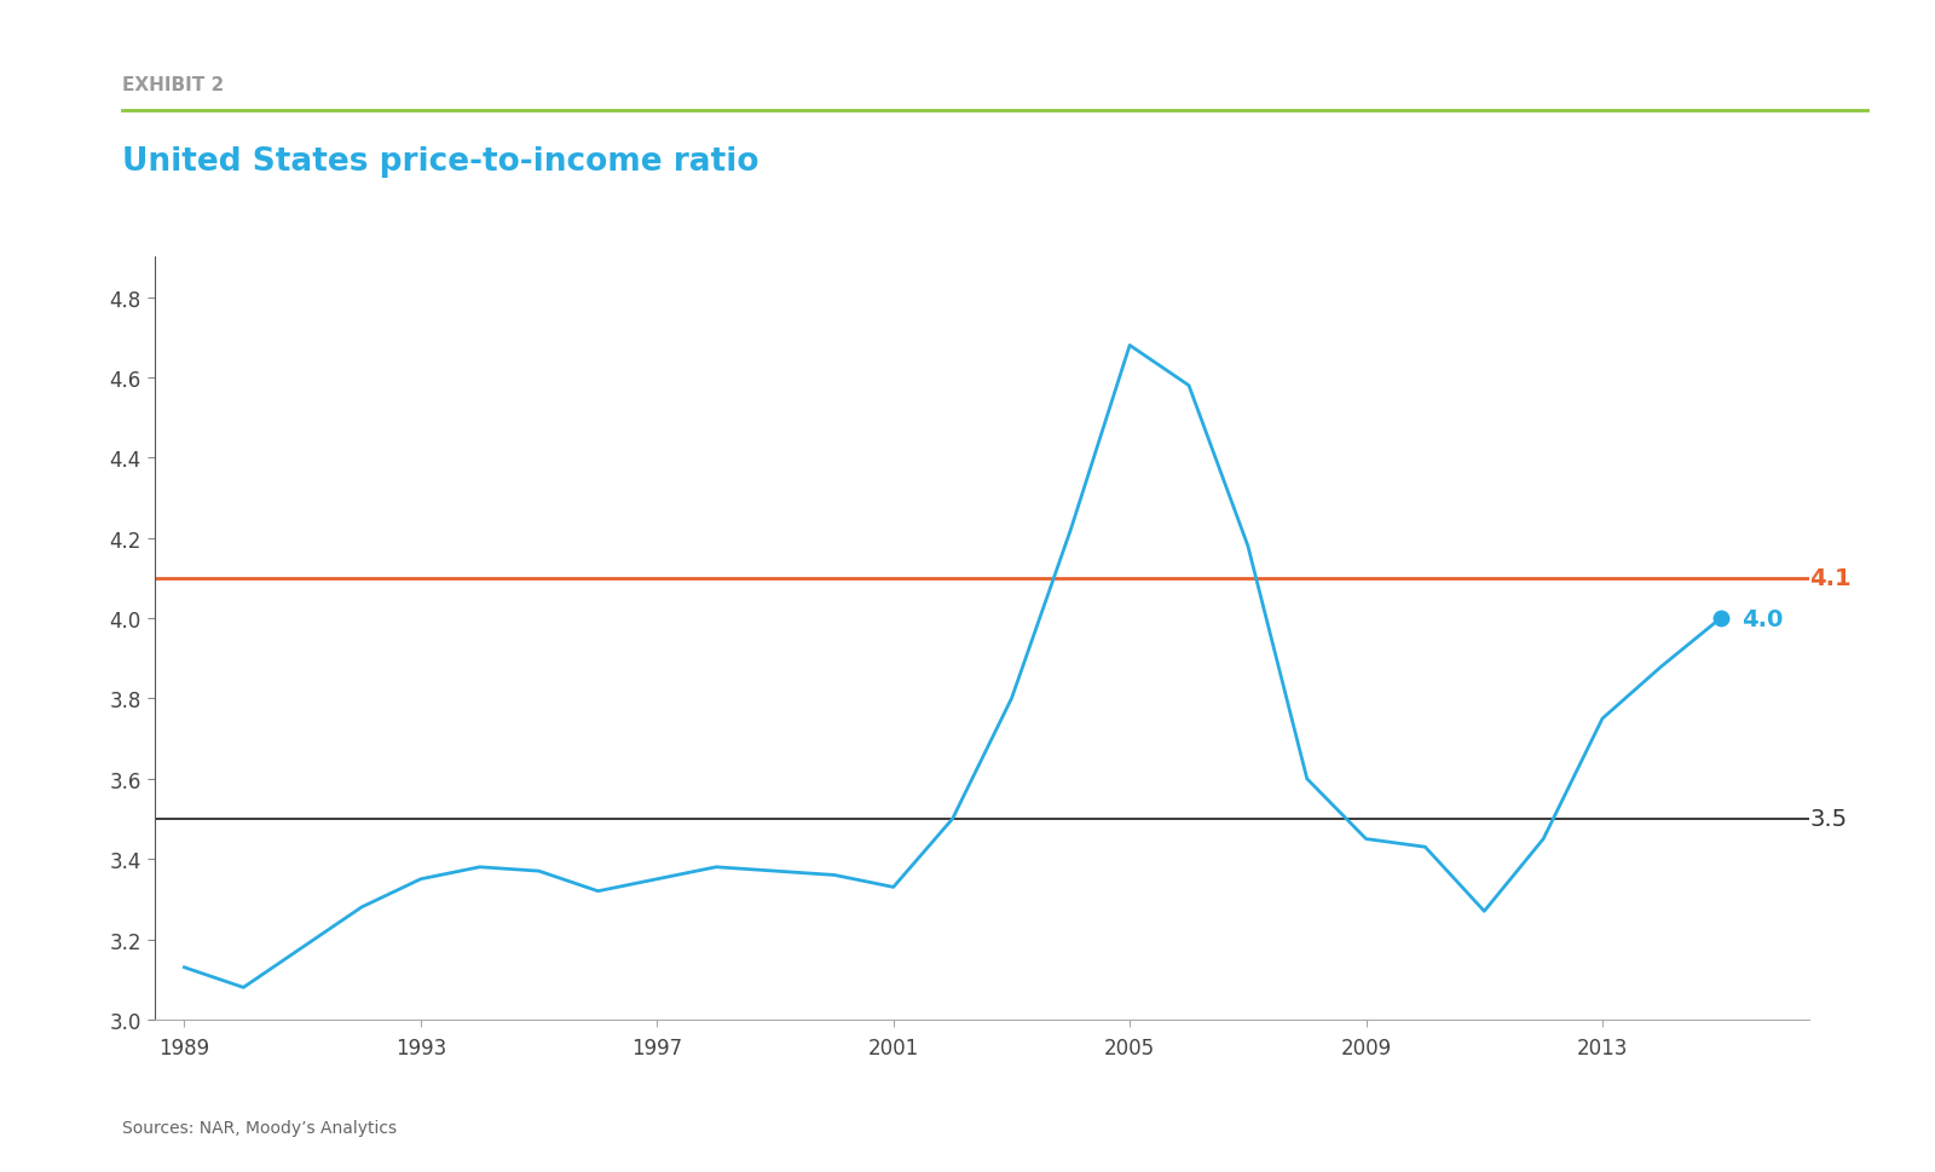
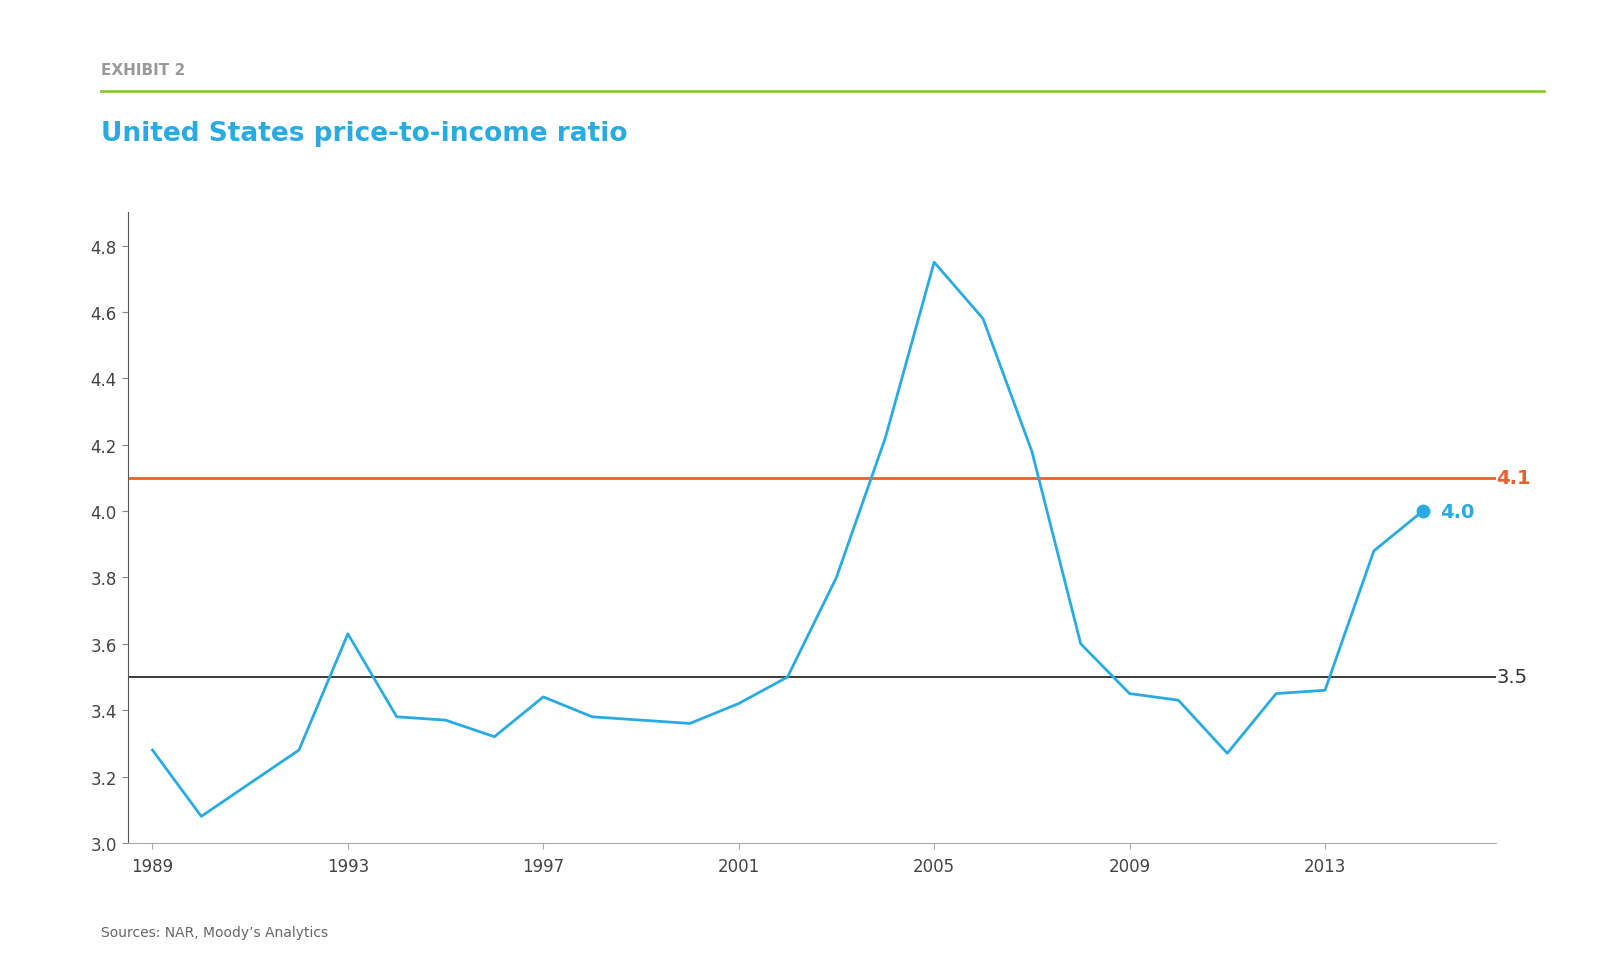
1989: 3.13 -> 3.28
1993: 3.35 -> 3.63
1997: 3.35 -> 3.44
2001: 3.33 -> 3.42
2005: 4.68 -> 4.75
2013: 3.75 -> 3.46
